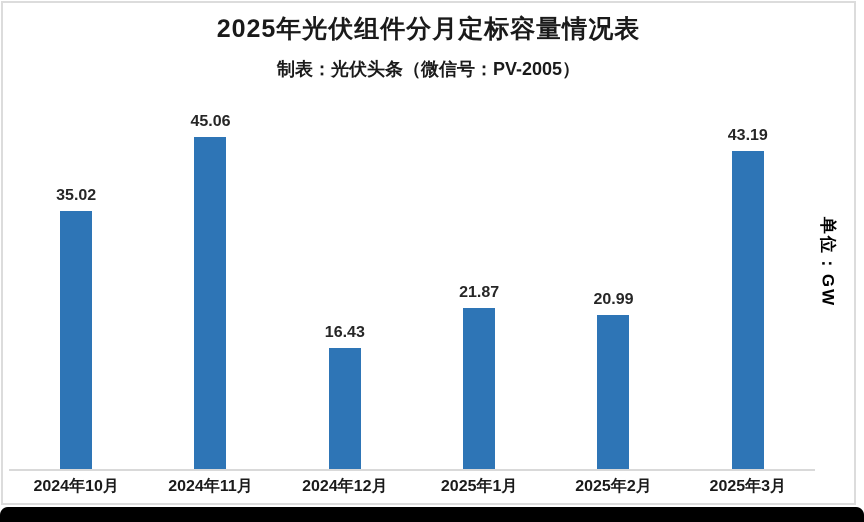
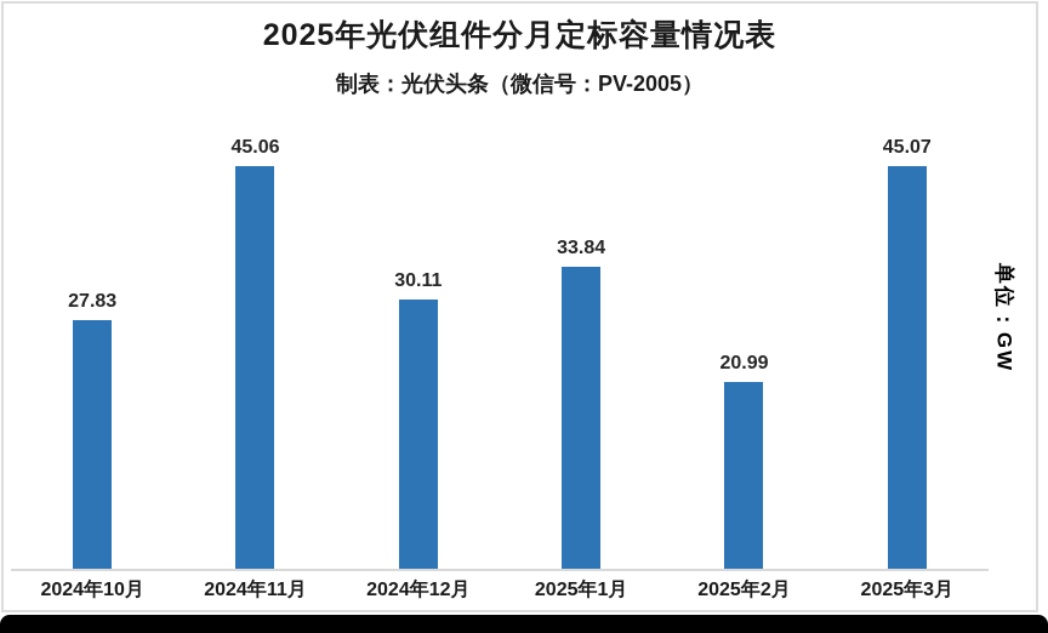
2024年10月: 35.02 -> 27.83
2024年12月: 16.43 -> 30.11
2025年1月: 21.87 -> 33.84
2025年3月: 43.19 -> 45.07
